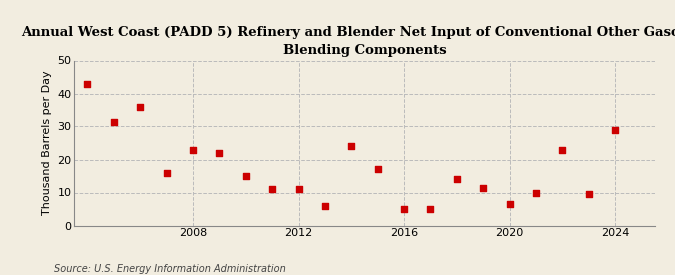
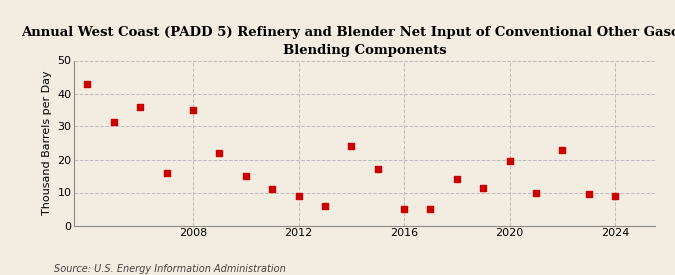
2008: 23.0 -> 35.0
2012: 11.0 -> 9.0
2020: 6.5 -> 19.5
2024: 29.0 -> 9.0
